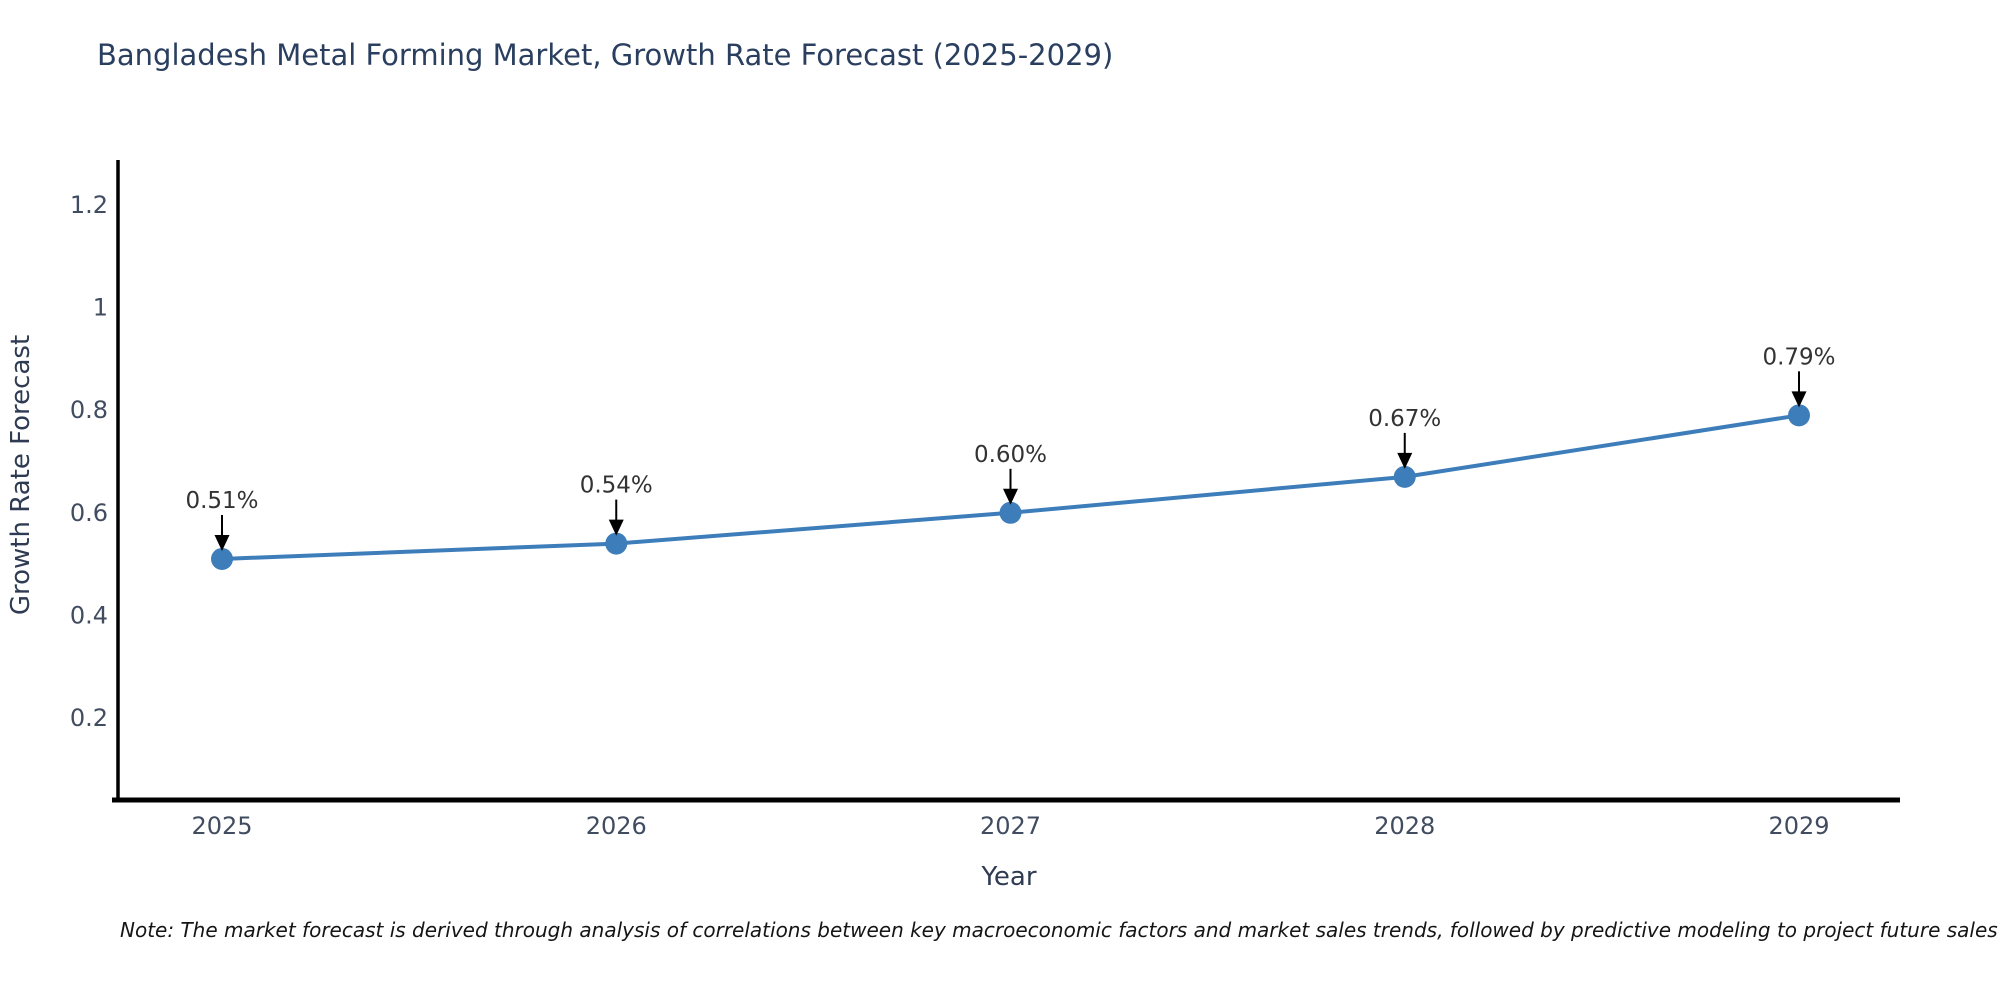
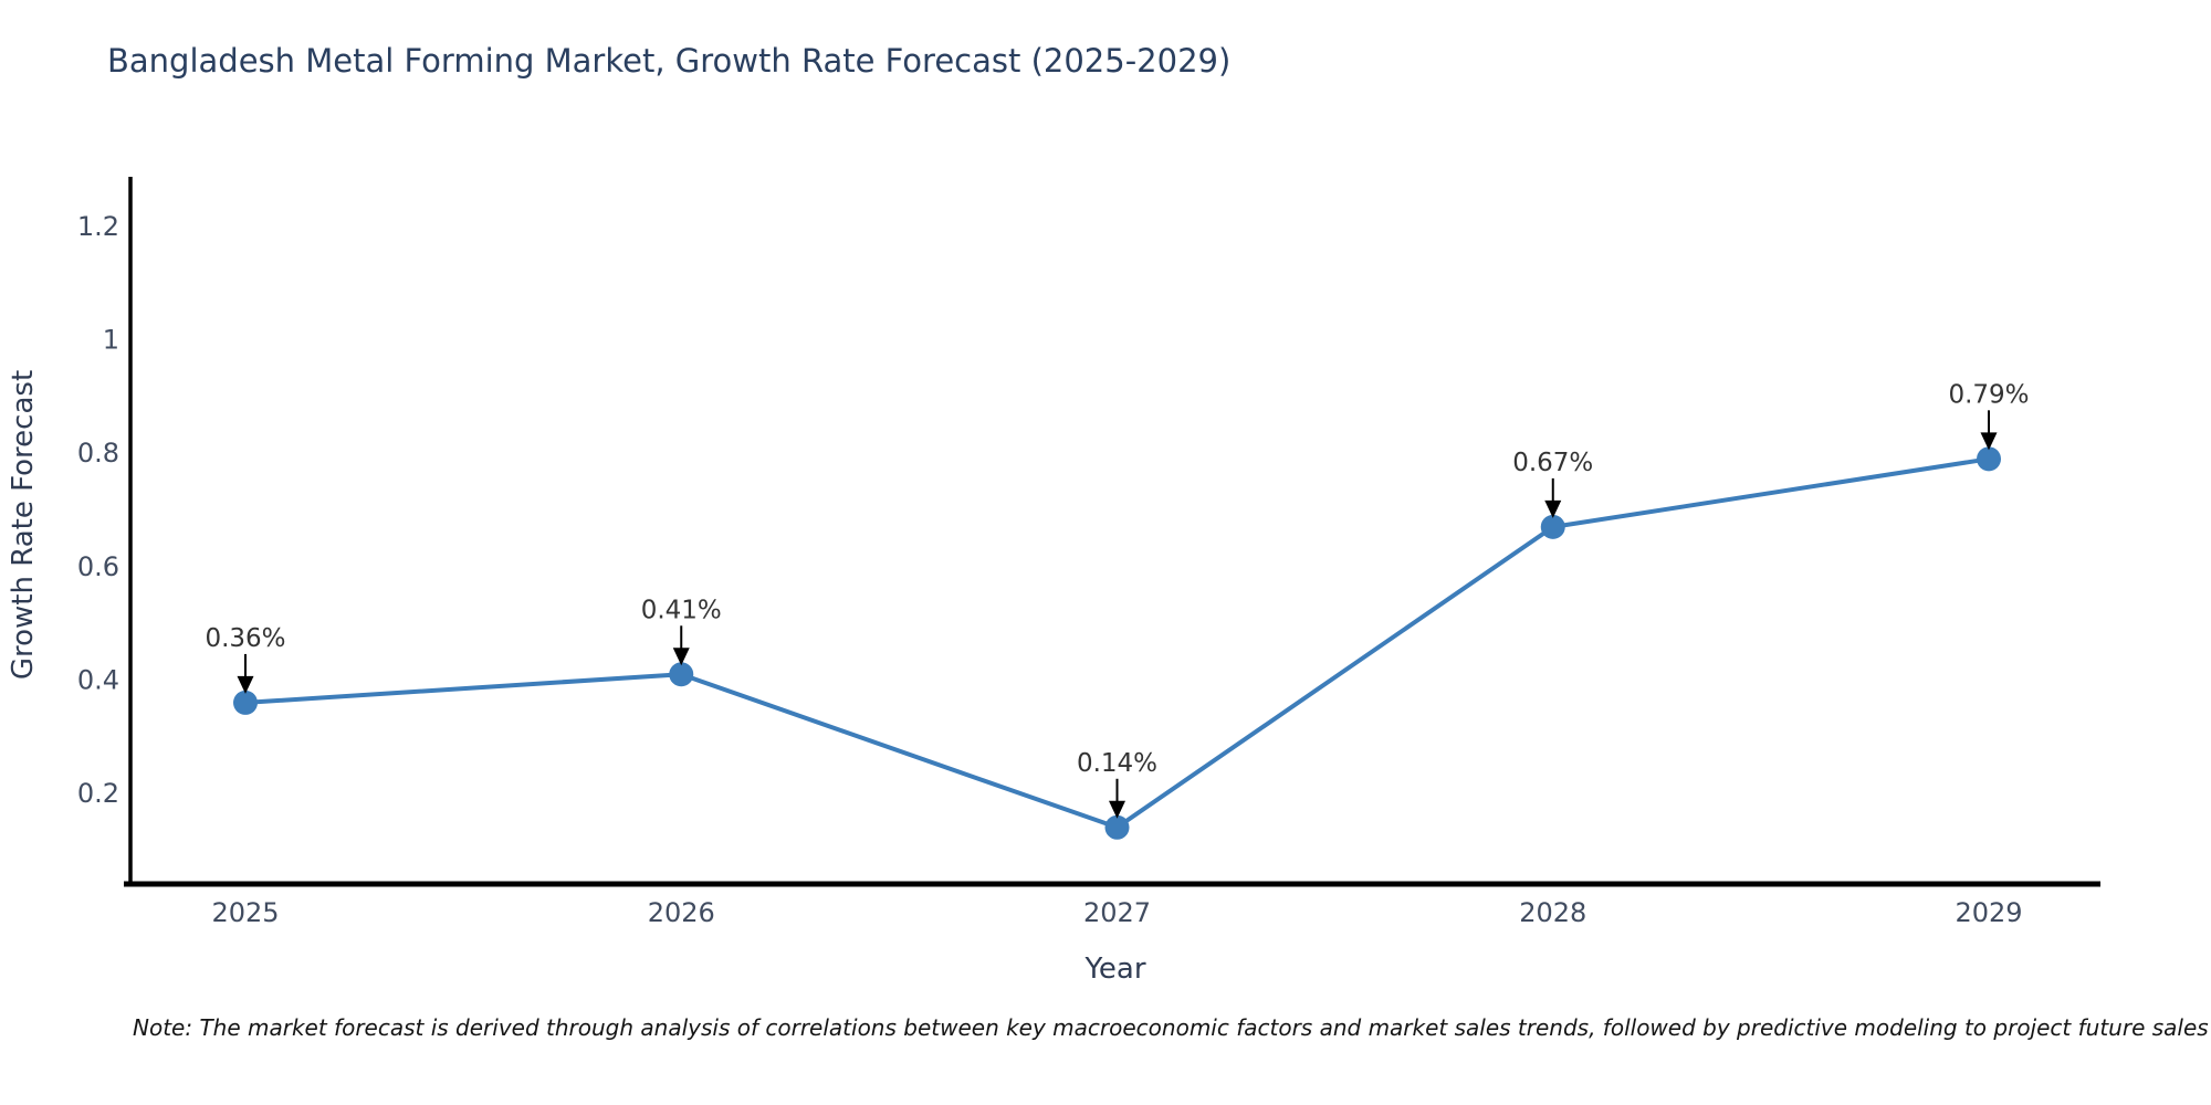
2025: 0.51% -> 0.36%
2026: 0.54% -> 0.41%
2027: 0.60% -> 0.14%
